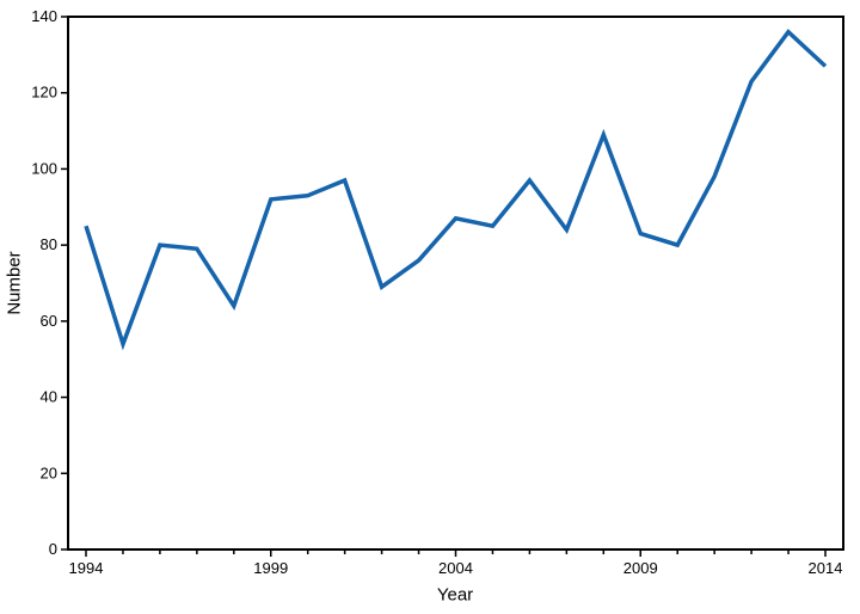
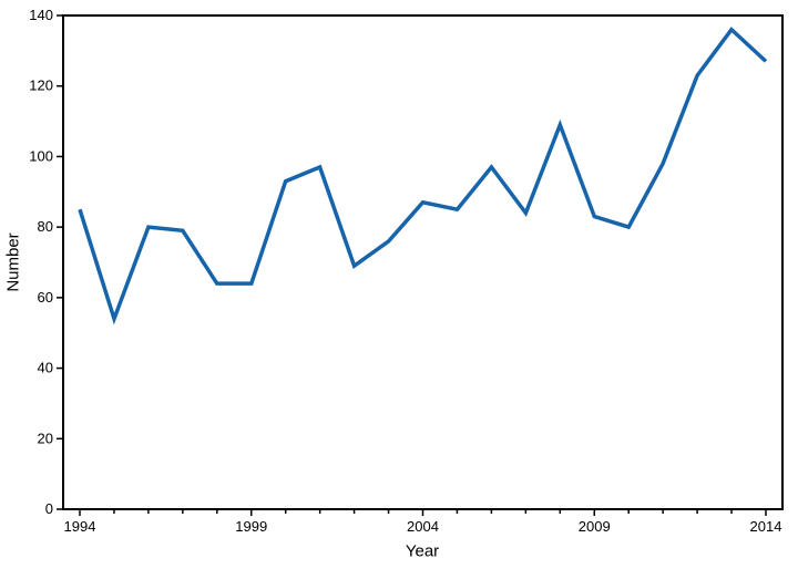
1999: 92 -> 64
